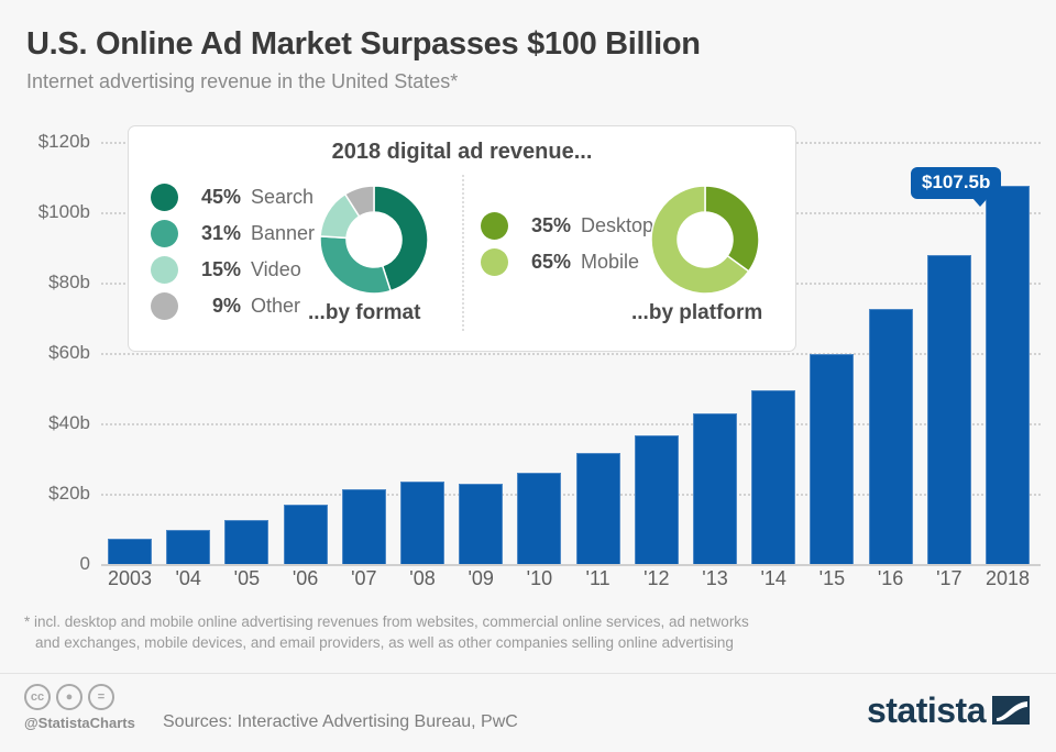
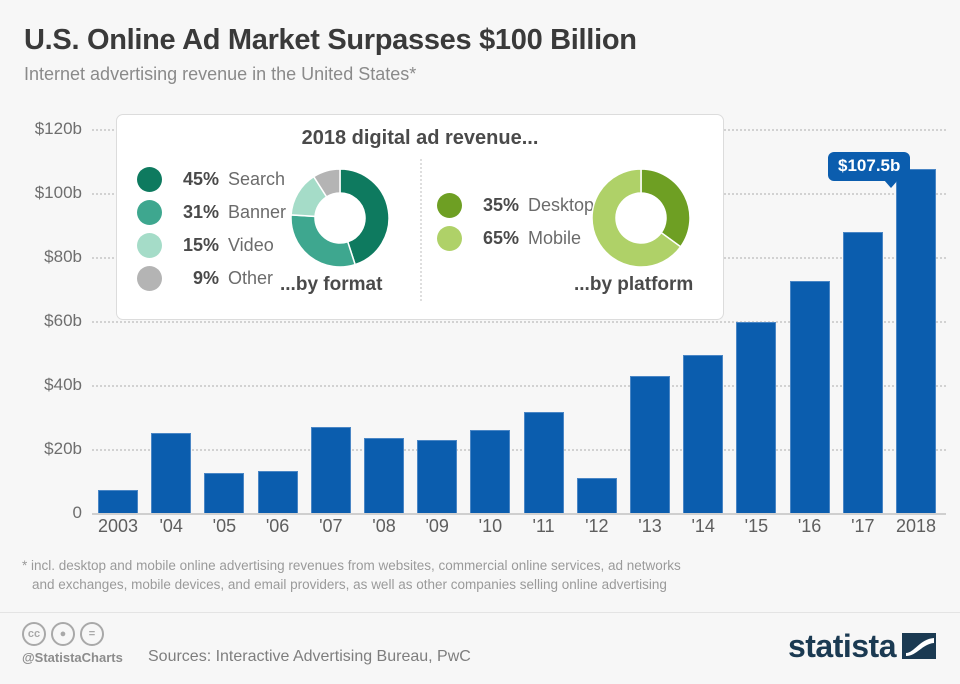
'04: $10b -> $25b
'06: $17b -> $13b
'07: $21b -> $27b
'12: $37b -> $11b
